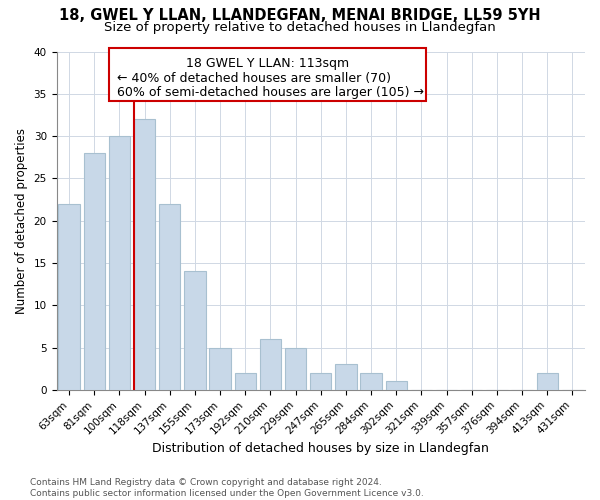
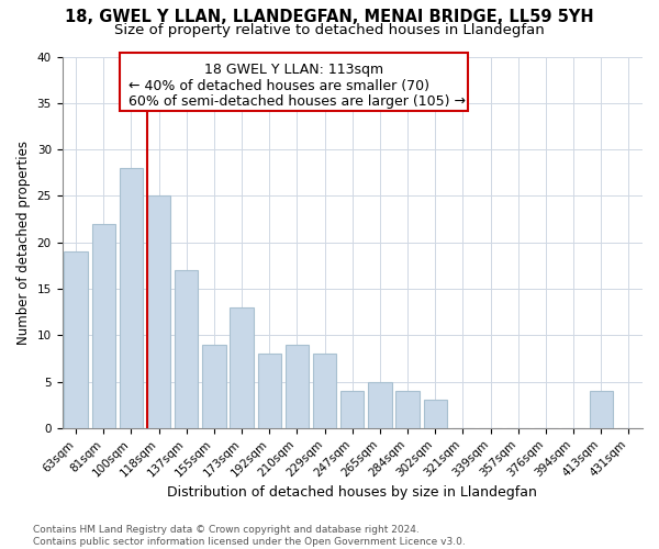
63sqm: 22 -> 19
81sqm: 28 -> 22
100sqm: 30 -> 28
118sqm: 32 -> 25
137sqm: 22 -> 17
155sqm: 14 -> 9
173sqm: 5 -> 13
192sqm: 2 -> 8
210sqm: 6 -> 9
229sqm: 5 -> 8
247sqm: 2 -> 4
265sqm: 3 -> 5
284sqm: 2 -> 4
302sqm: 1 -> 3
413sqm: 2 -> 4
